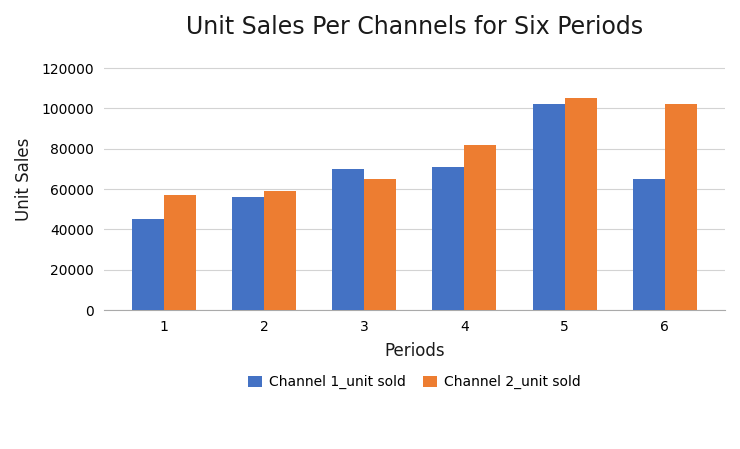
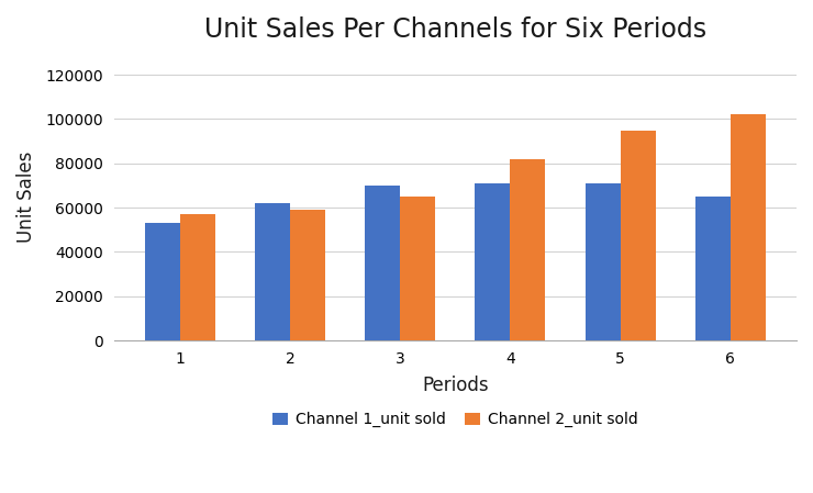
Channel 1_unit sold/1: 45000 -> 53000
Channel 1_unit sold/2: 56000 -> 62000
Channel 1_unit sold/5: 102000 -> 71000
Channel 2_unit sold/5: 105000 -> 95000
